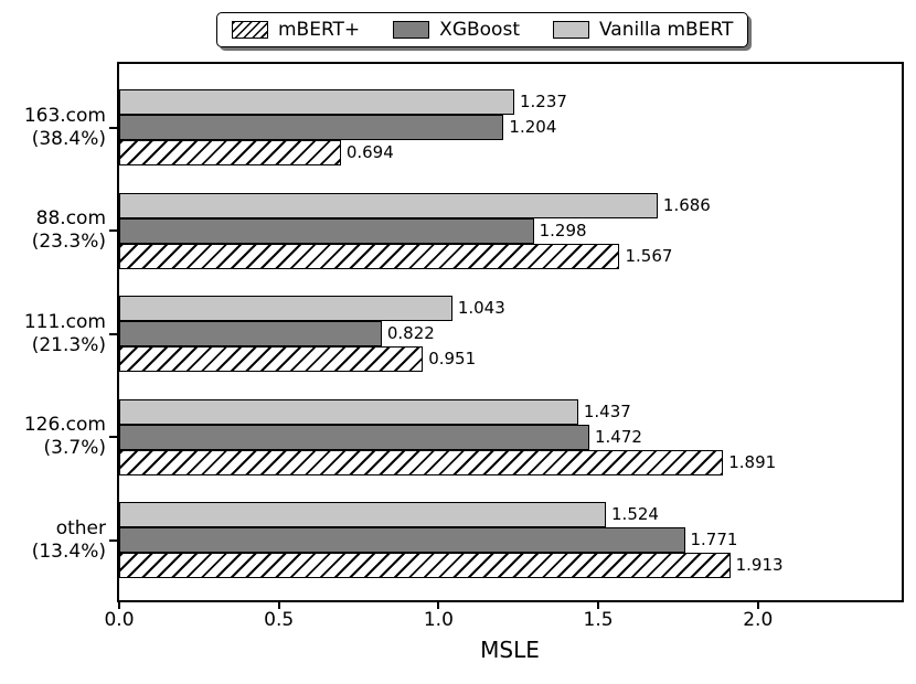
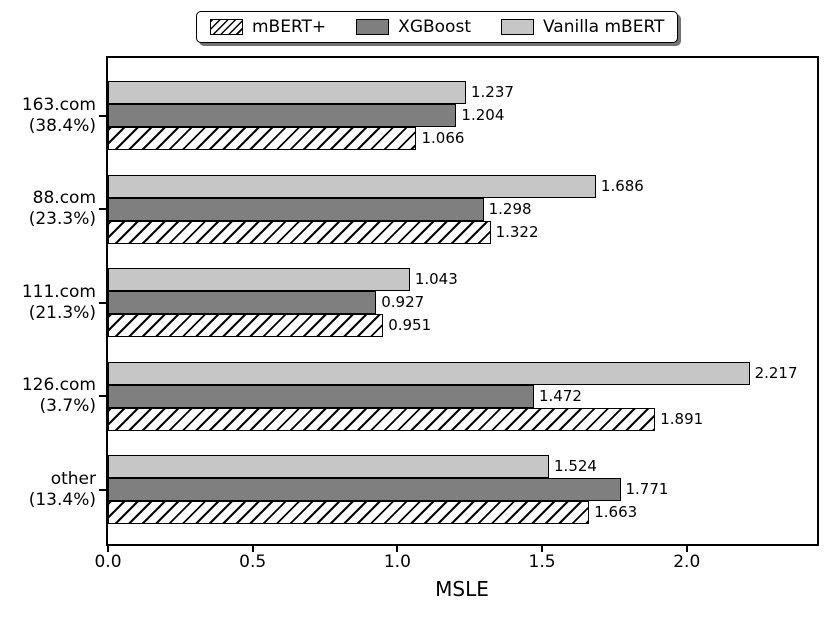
mBERT+/163.com: 0.694 -> 1.066
mBERT+/88.com: 1.567 -> 1.322
XGBoost/111.com: 0.822 -> 0.927
Vanilla mBERT/126.com: 1.437 -> 2.217
mBERT+/other: 1.913 -> 1.663
